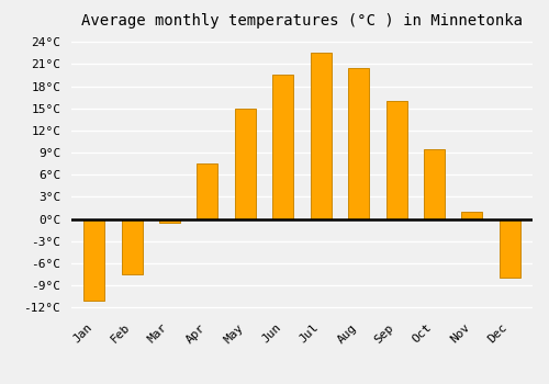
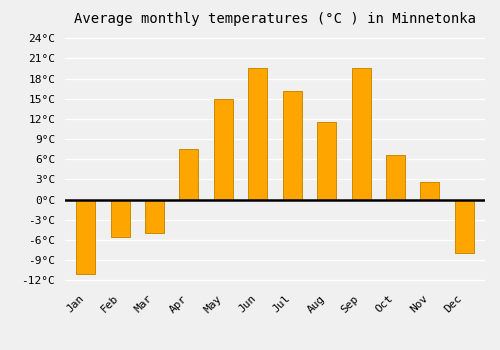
Feb: -7.5°C -> -5.6°C
Mar: -0.5°C -> -5.0°C
Jul: 22.5°C -> 16.2°C
Aug: 20.5°C -> 11.6°C
Sep: 16.0°C -> 19.6°C
Oct: 9.5°C -> 6.6°C
Nov: 1.0°C -> 2.6°C
